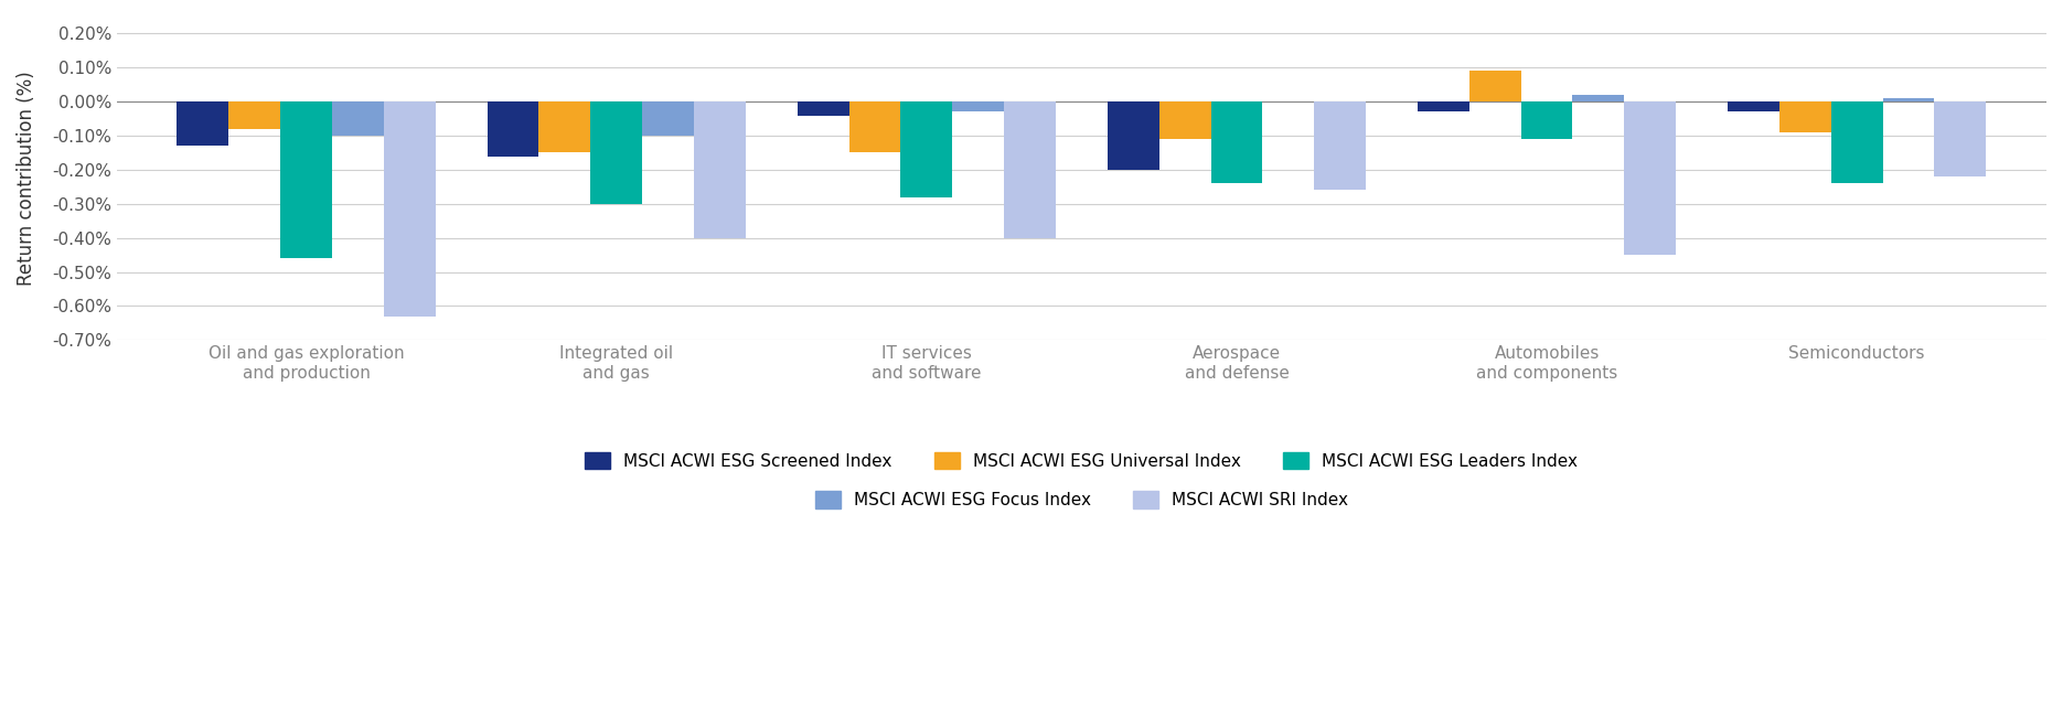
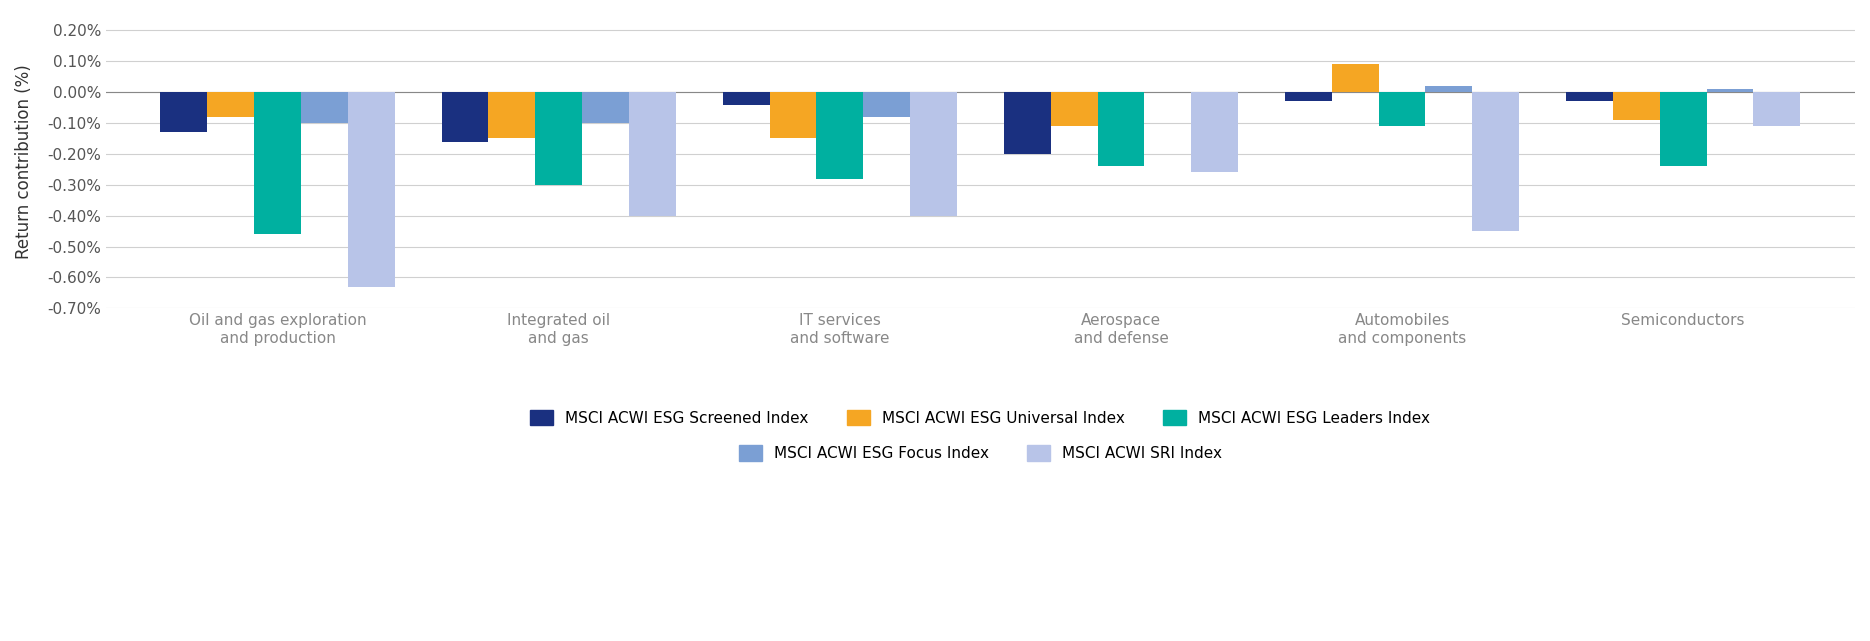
MSCI ACWI ESG Focus Index/IT services and software: -0.03% -> -0.08%
MSCI ACWI SRI Index/Semiconductors: -0.22% -> -0.11%
